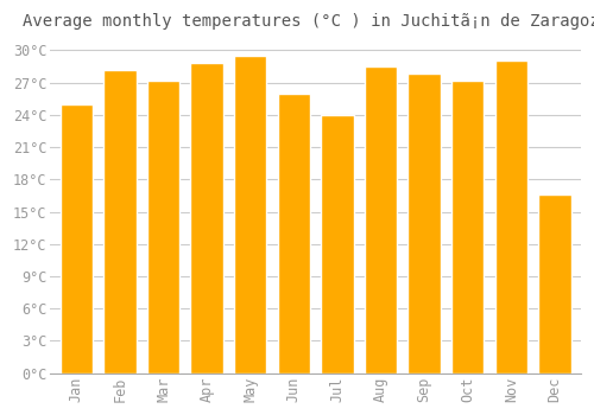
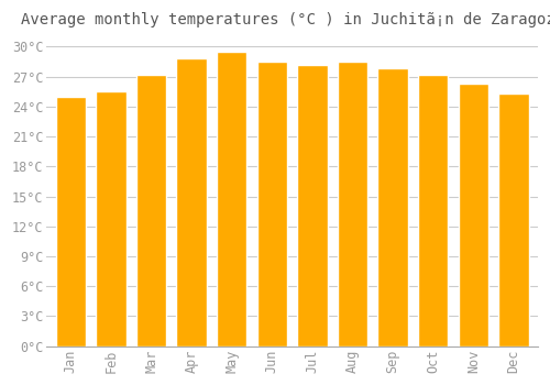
Feb: 28.2°C -> 25.5°C
Jun: 26.0°C -> 28.5°C
Jul: 24.0°C -> 28.2°C
Nov: 29.0°C -> 26.3°C
Dec: 16.6°C -> 25.3°C
